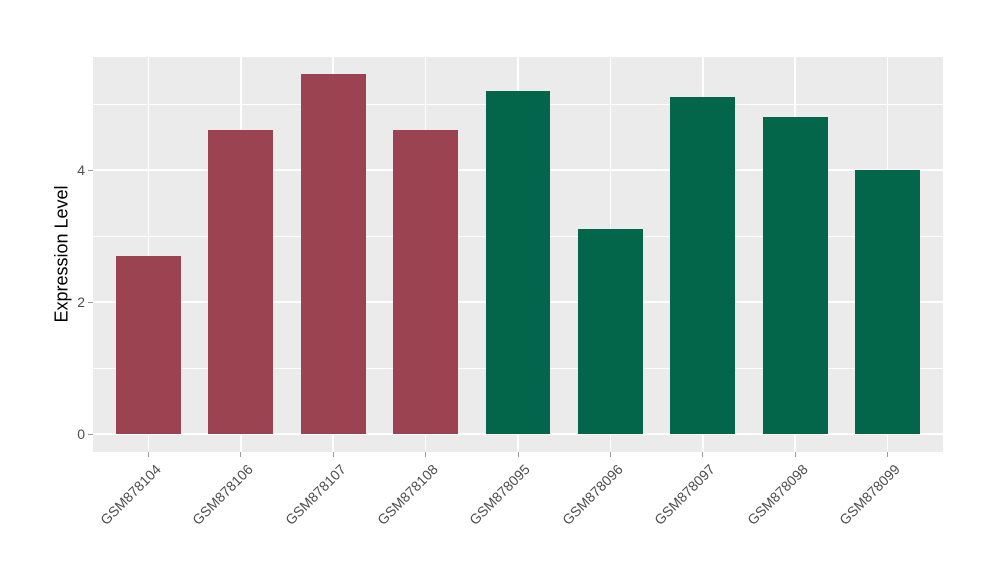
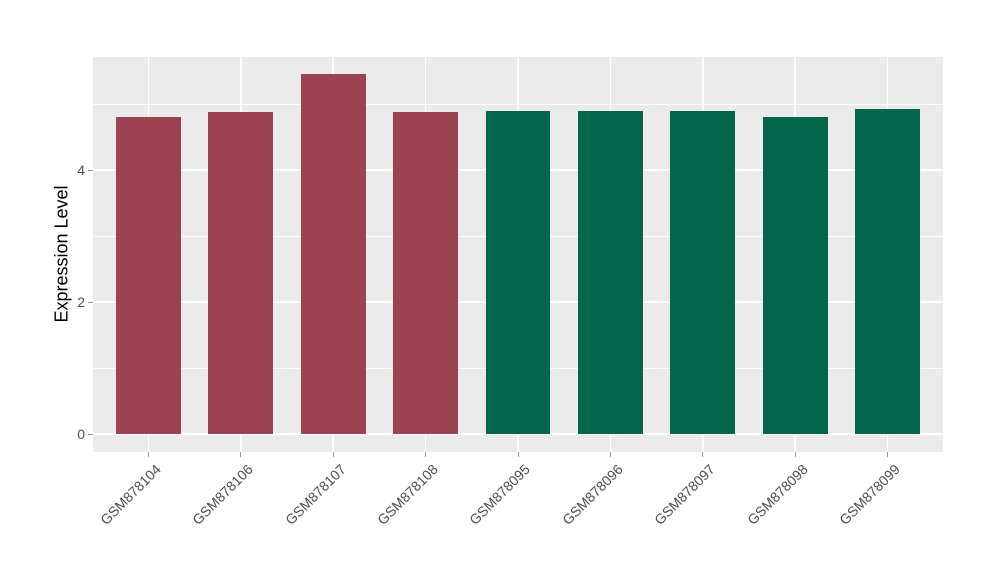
GSM878104: 2.7 -> 4.8
GSM878106: 4.6 -> 4.9
GSM878108: 4.6 -> 4.9
GSM878095: 5.2 -> 4.9
GSM878096: 3.1 -> 4.9
GSM878097: 5.1 -> 4.9
GSM878099: 4.0 -> 4.9
